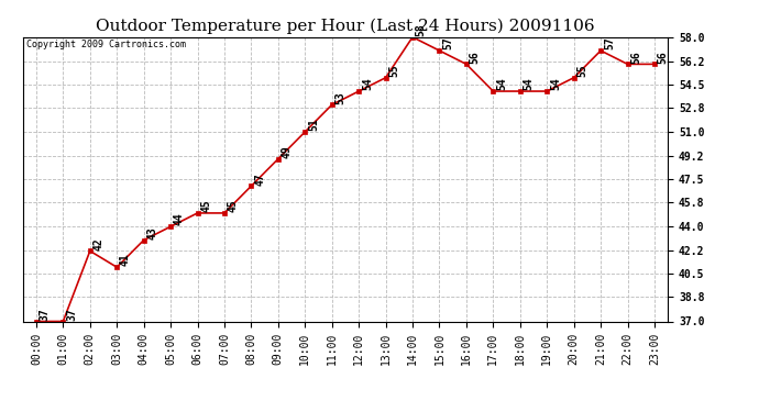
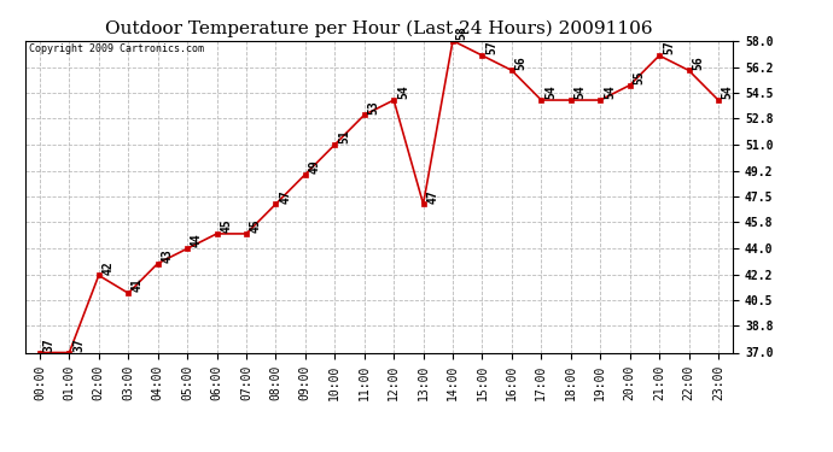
13:00: 55 -> 47
23:00: 56 -> 54
